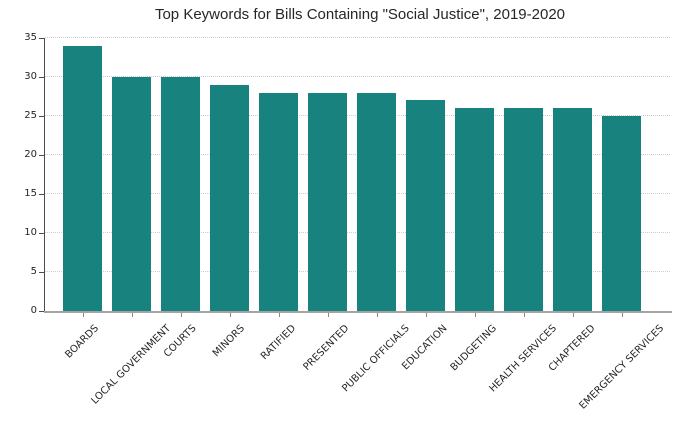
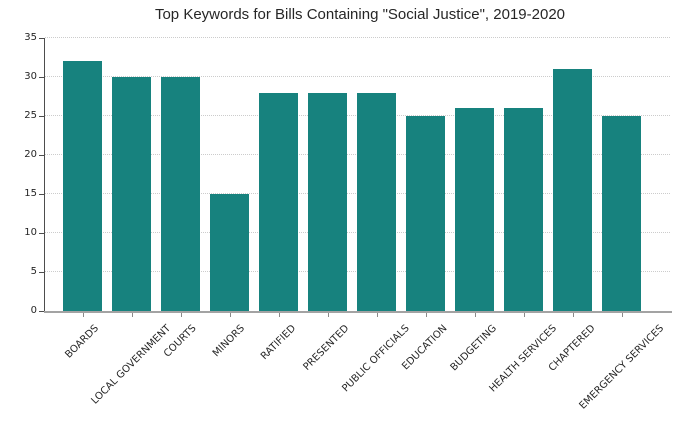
BOARDS: 34 -> 32
MINORS: 29 -> 15
EDUCATION: 27 -> 25
CHAPTERED: 26 -> 31
